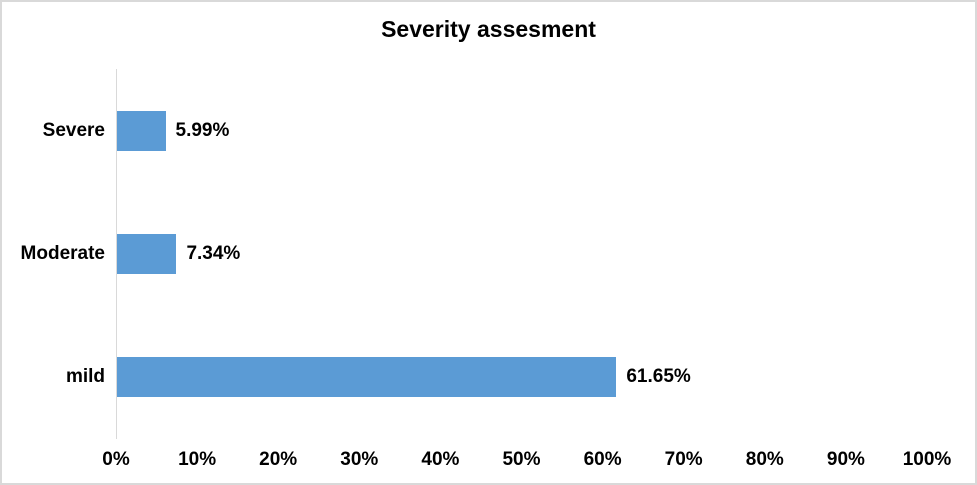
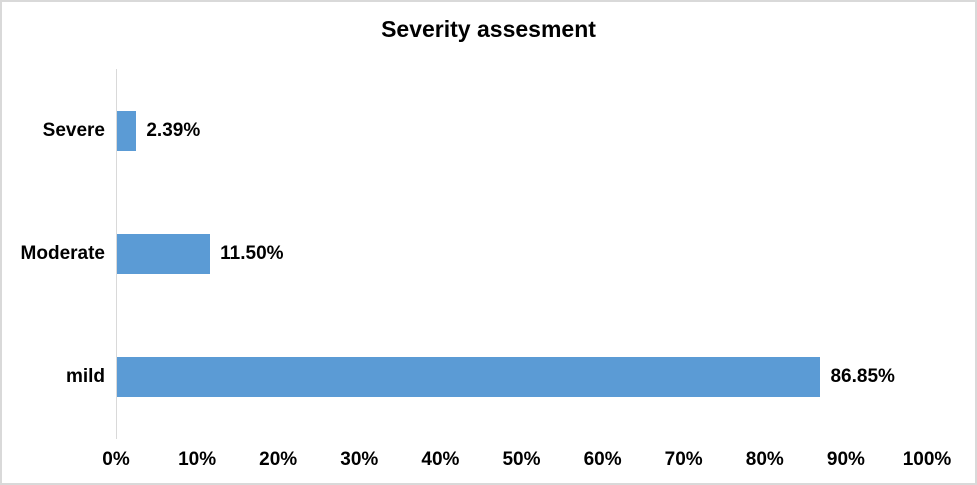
Severe: 5.99% -> 2.39%
Moderate: 7.34% -> 11.50%
mild: 61.65% -> 86.85%
